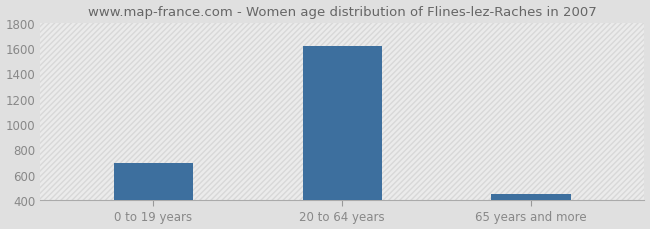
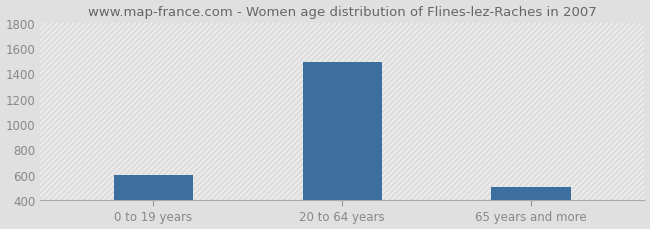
0 to 19 years: 700 -> 600
20 to 64 years: 1620 -> 1490
65 years and more: 440 -> 500
